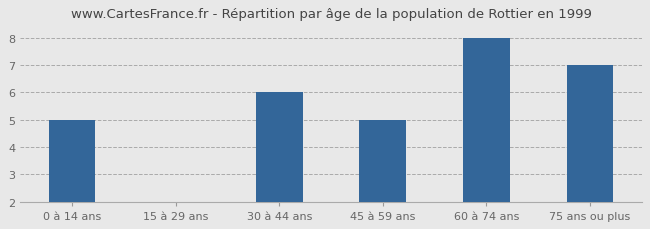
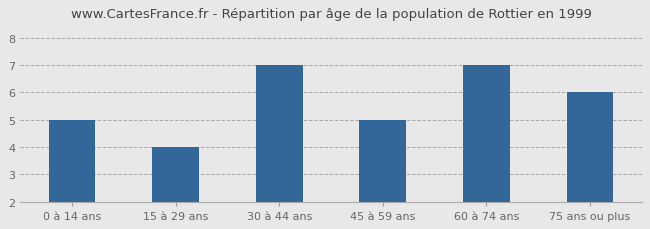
15 à 29 ans: 2 -> 4
30 à 44 ans: 6 -> 7
60 à 74 ans: 8 -> 7
75 ans ou plus: 7 -> 6
